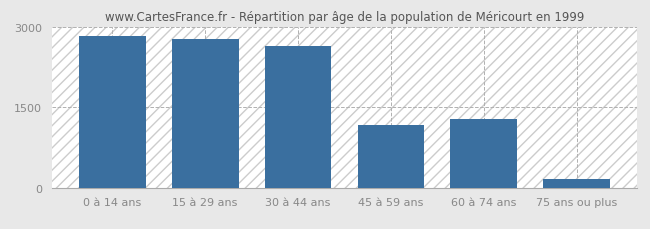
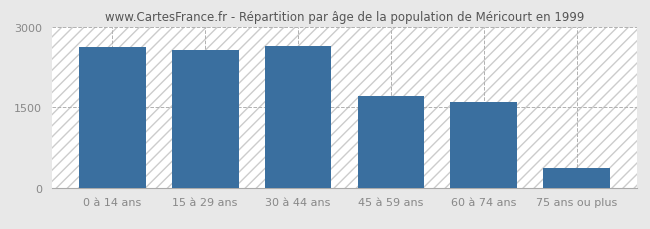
0 à 14 ans: 2820 -> 2620
15 à 29 ans: 2760 -> 2560
45 à 59 ans: 1160 -> 1710
60 à 74 ans: 1280 -> 1590
75 ans ou plus: 160 -> 370
